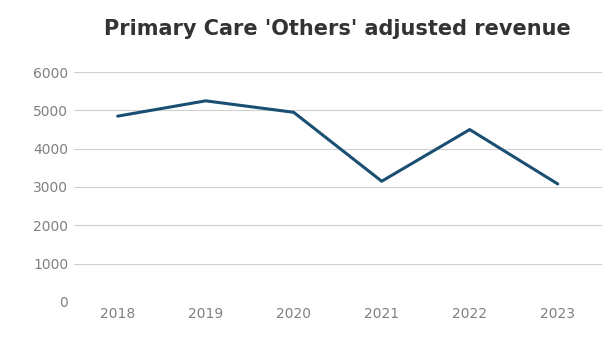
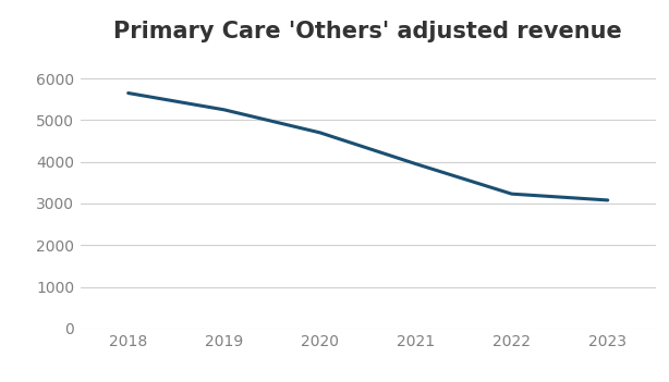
2018: 4850 -> 5650
2020: 4950 -> 4700
2021: 3150 -> 3950
2022: 4500 -> 3230
